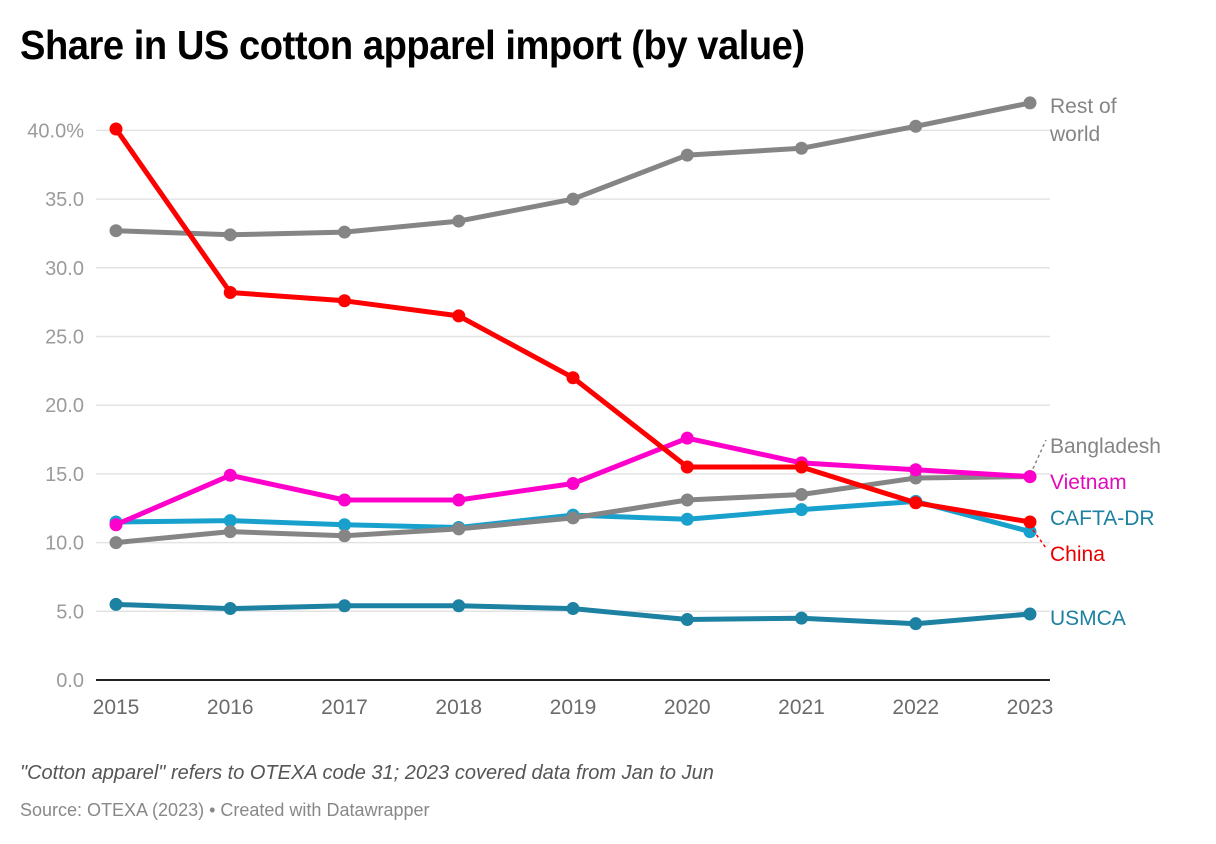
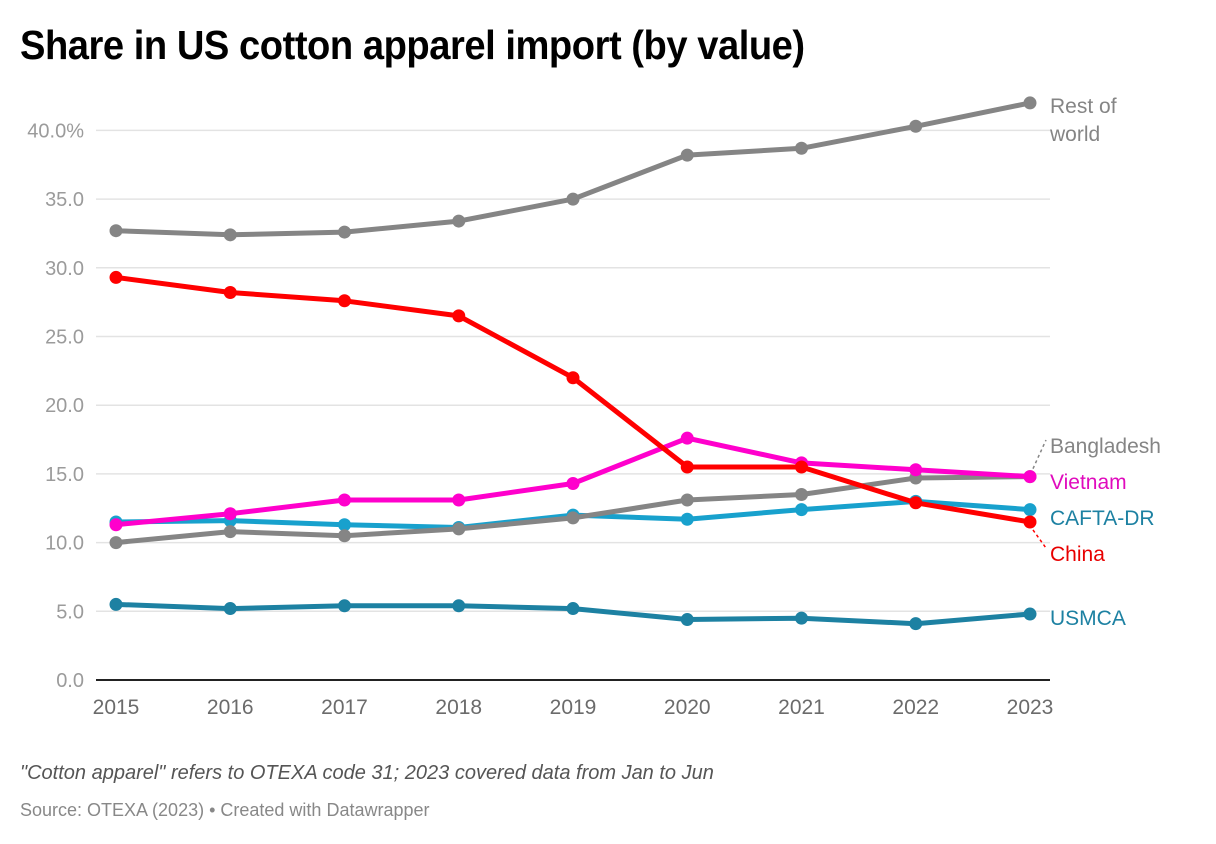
China/2015: 40.1% -> 29.3%
Vietnam/2016: 14.9% -> 12.1%
CAFTA-DR/2023: 10.8% -> 12.4%
